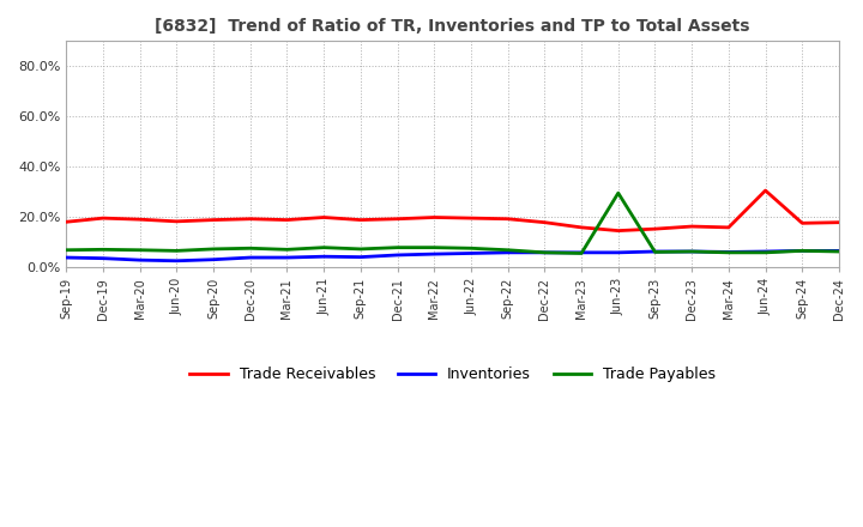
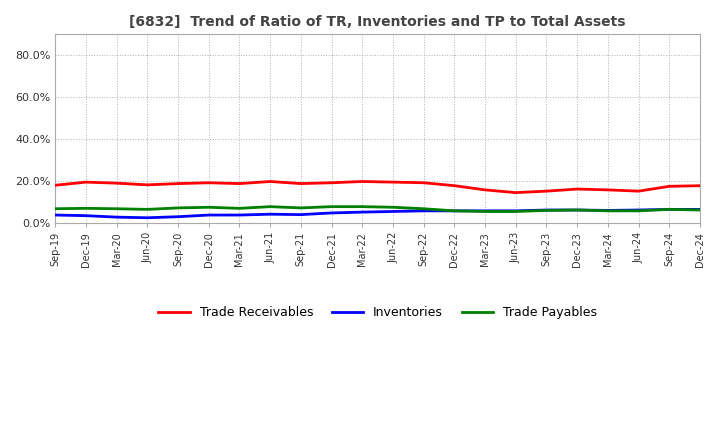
Trade Payables/Jun-23: 29.5% -> 5.5%
Trade Receivables/Jun-24: 30.5% -> 15.2%
